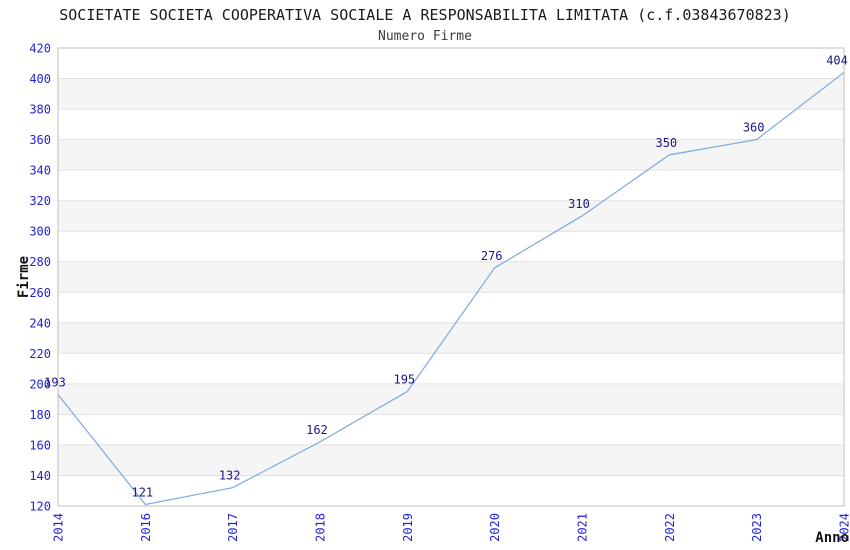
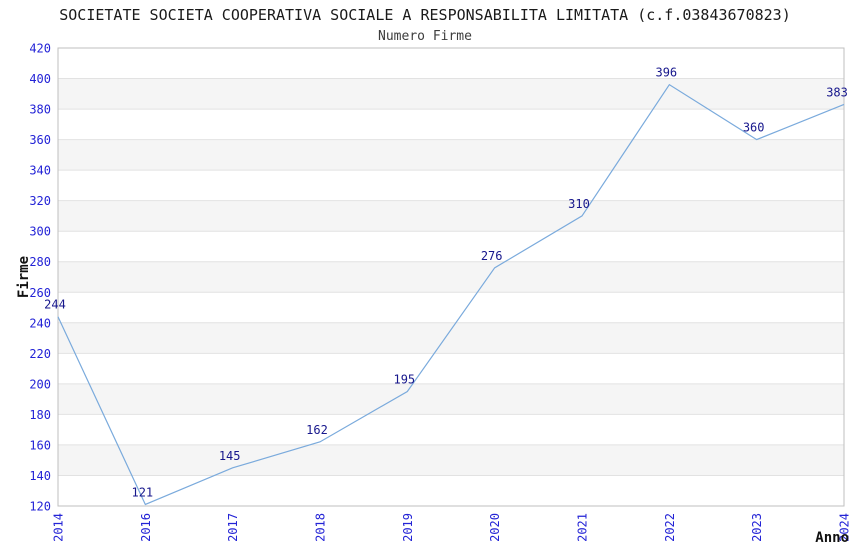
2014: 193 -> 244
2017: 132 -> 145
2022: 350 -> 396
2024: 404 -> 383
